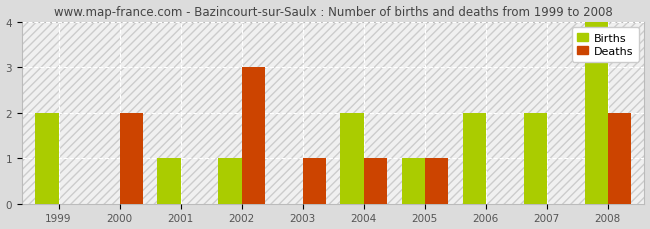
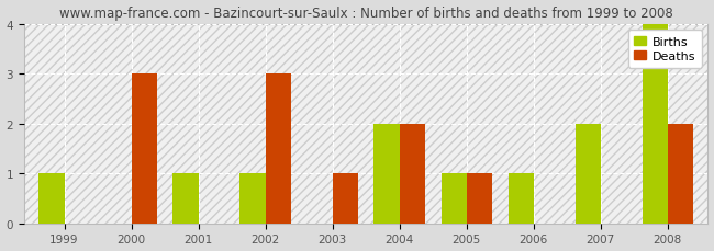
Births/1999: 2 -> 1
Deaths/2000: 2 -> 3
Deaths/2004: 1 -> 2
Births/2006: 2 -> 1
